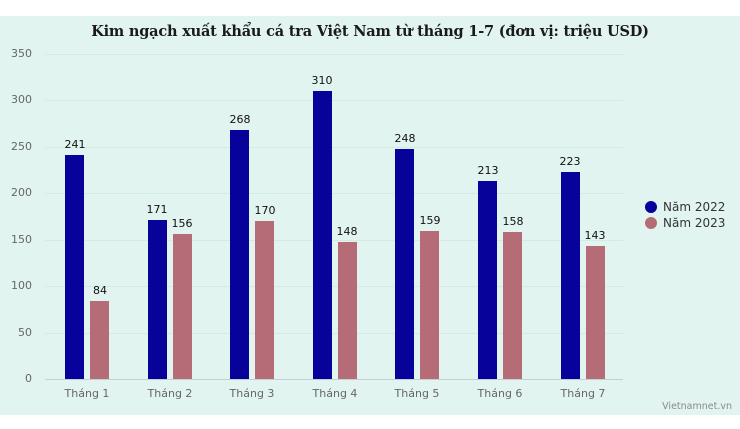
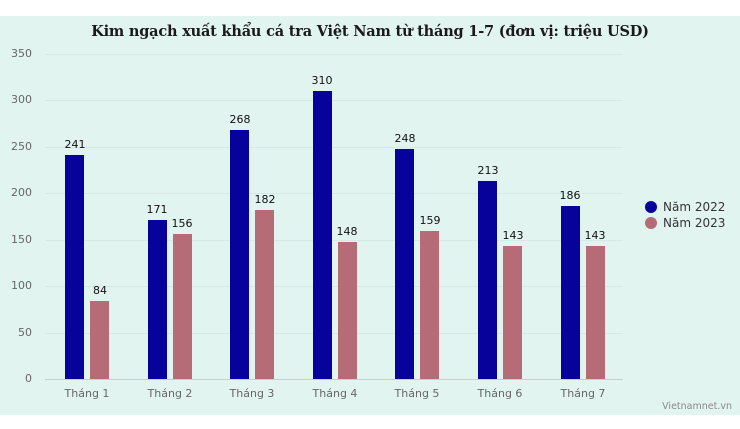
Năm 2023/Tháng 3: 170 -> 182
Năm 2023/Tháng 6: 158 -> 143
Năm 2022/Tháng 7: 223 -> 186
